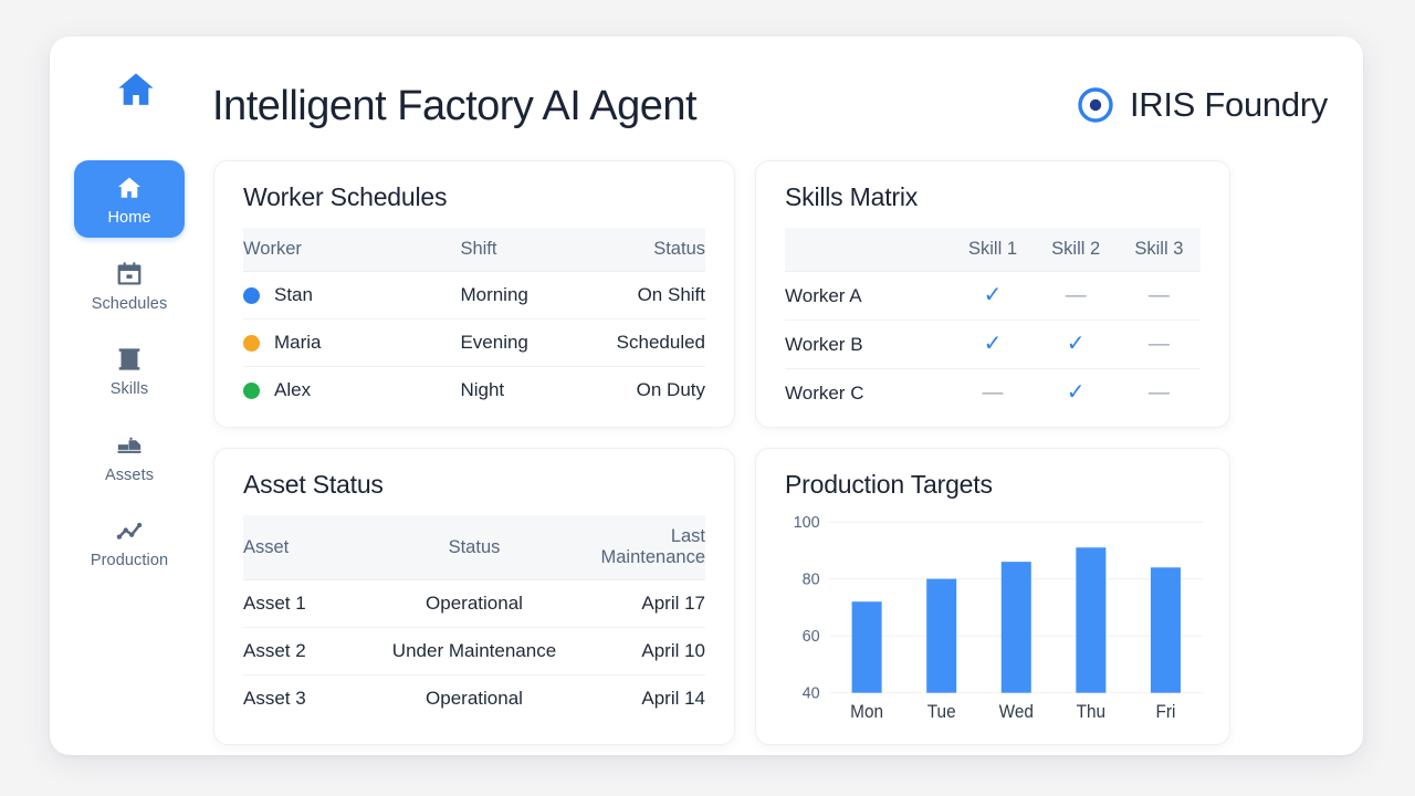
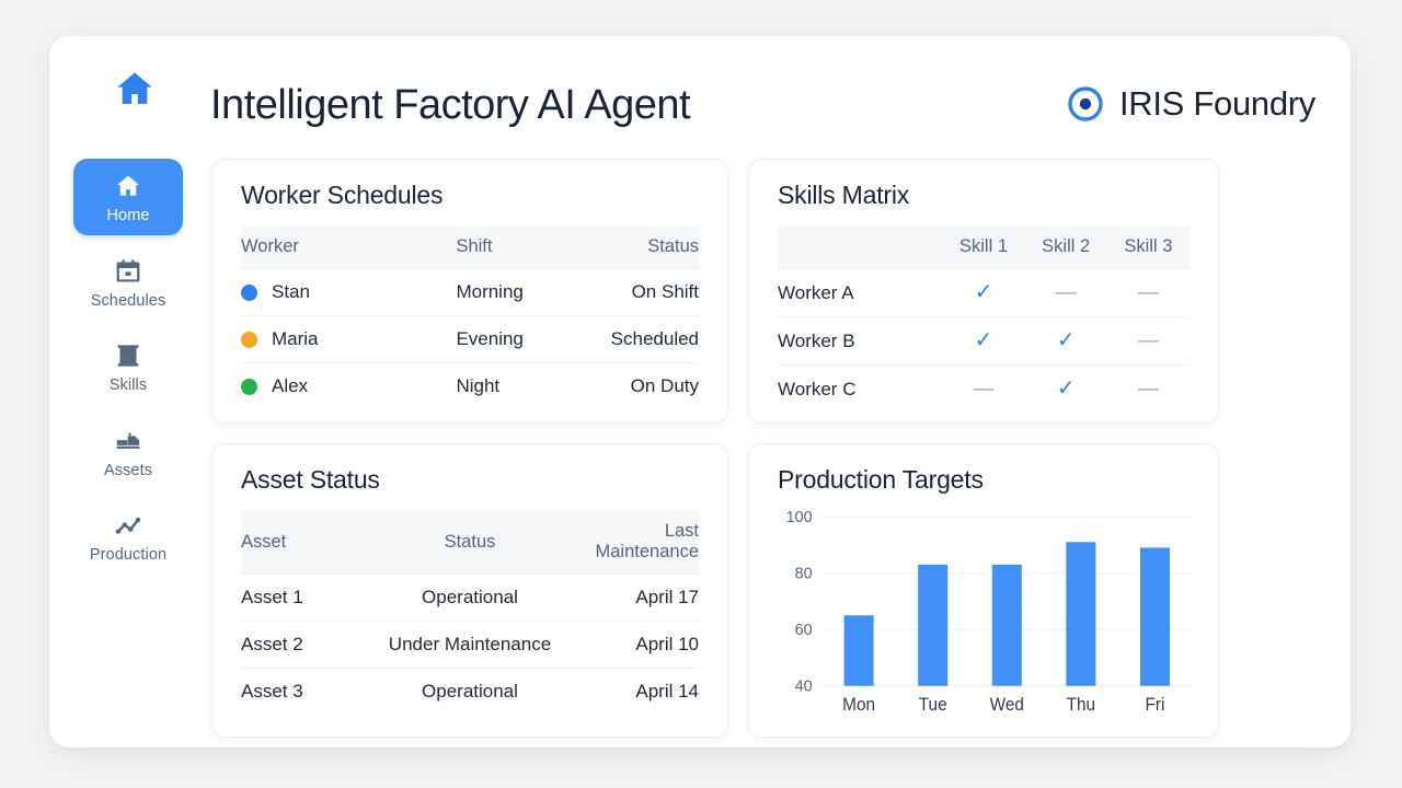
Mon: 72 -> 65
Tue: 80 -> 83
Wed: 86 -> 83
Fri: 84 -> 89
